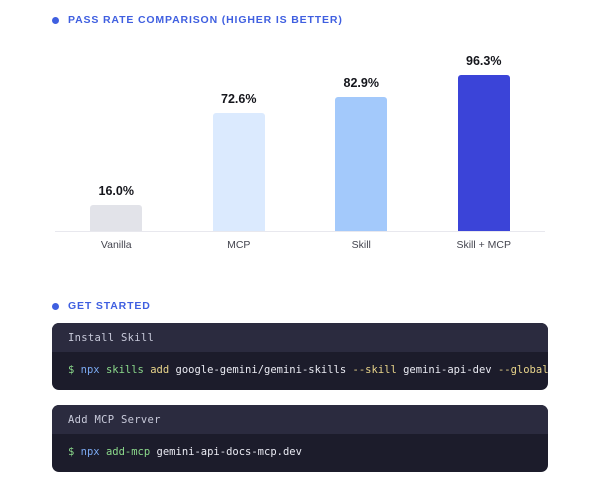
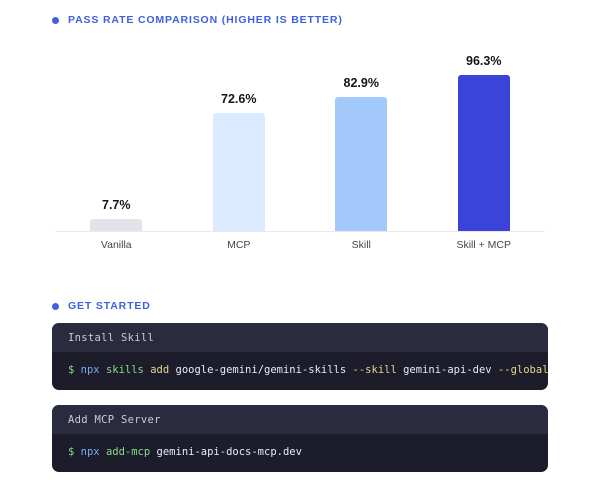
Vanilla: 16.0% -> 7.7%
